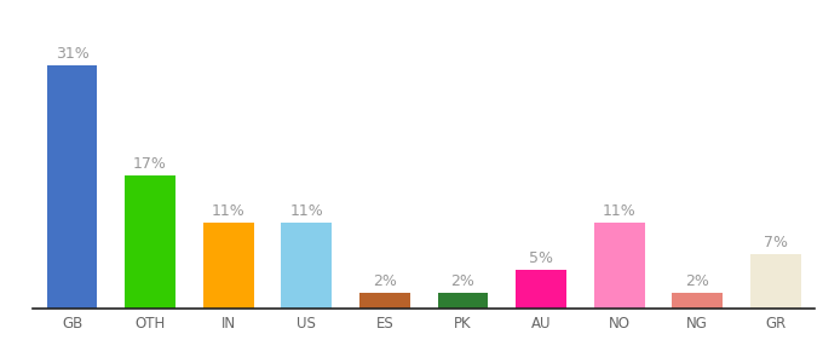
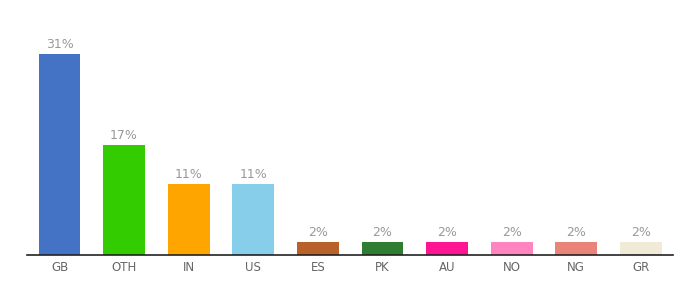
AU: 5% -> 2%
NO: 11% -> 2%
GR: 7% -> 2%
